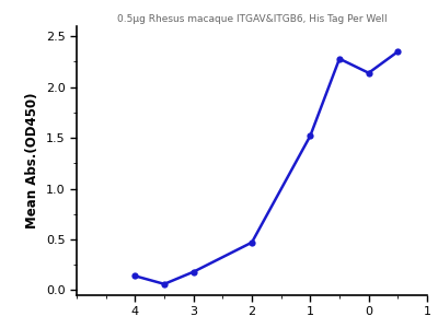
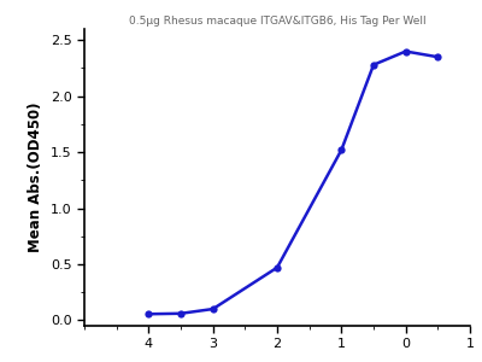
4: 0.14 -> 0.06
3: 0.18 -> 0.10
0: 2.14 -> 2.40
